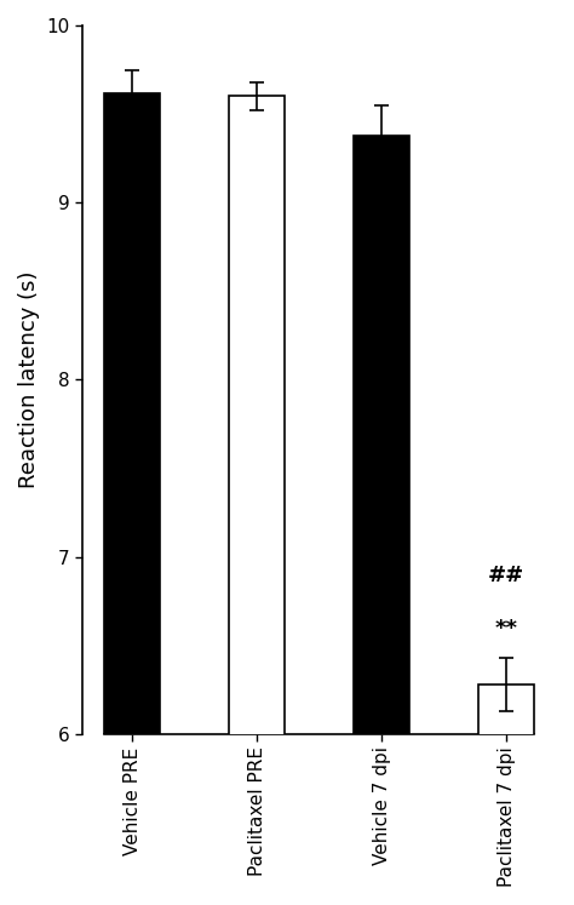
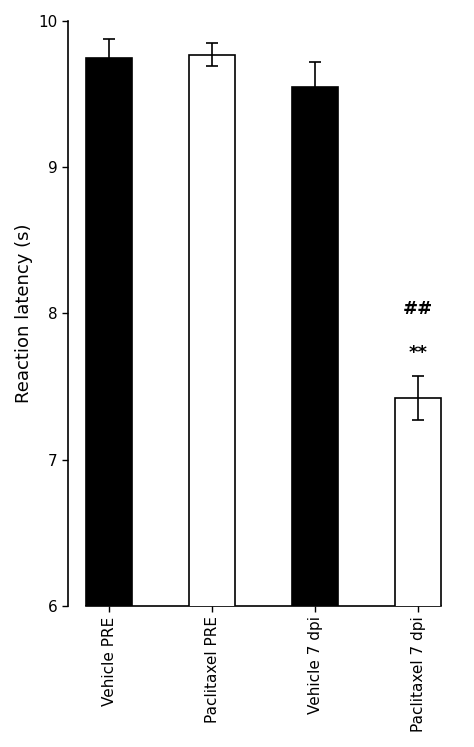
Vehicle PRE: 9.62 -> 9.75
Paclitaxel PRE: 9.60 -> 9.77
Vehicle 7 dpi: 9.38 -> 9.55
Paclitaxel 7 dpi: 6.28 -> 7.42
